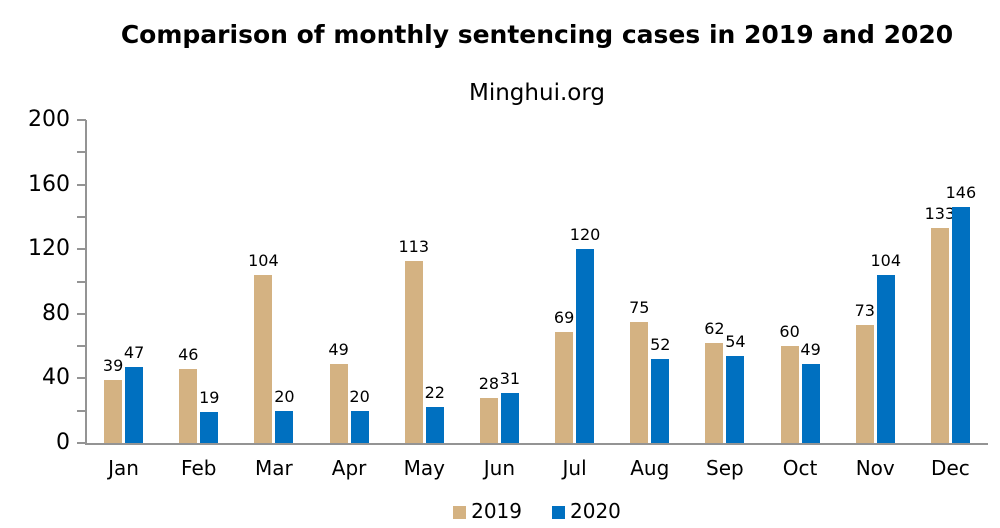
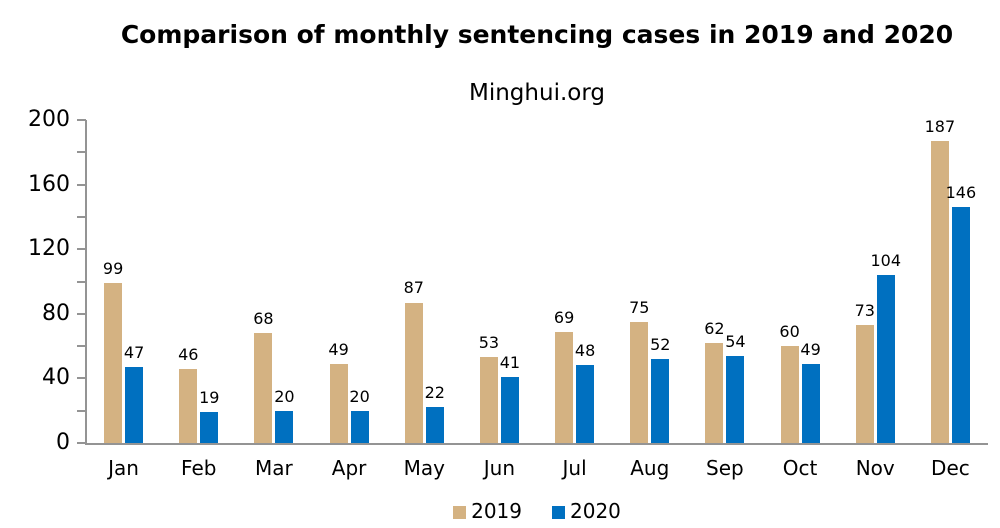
2019/Jan: 39 -> 99
2019/Mar: 104 -> 68
2019/May: 113 -> 87
2019/Jun: 28 -> 53
2020/Jun: 31 -> 41
2020/Jul: 120 -> 48
2019/Dec: 133 -> 187
